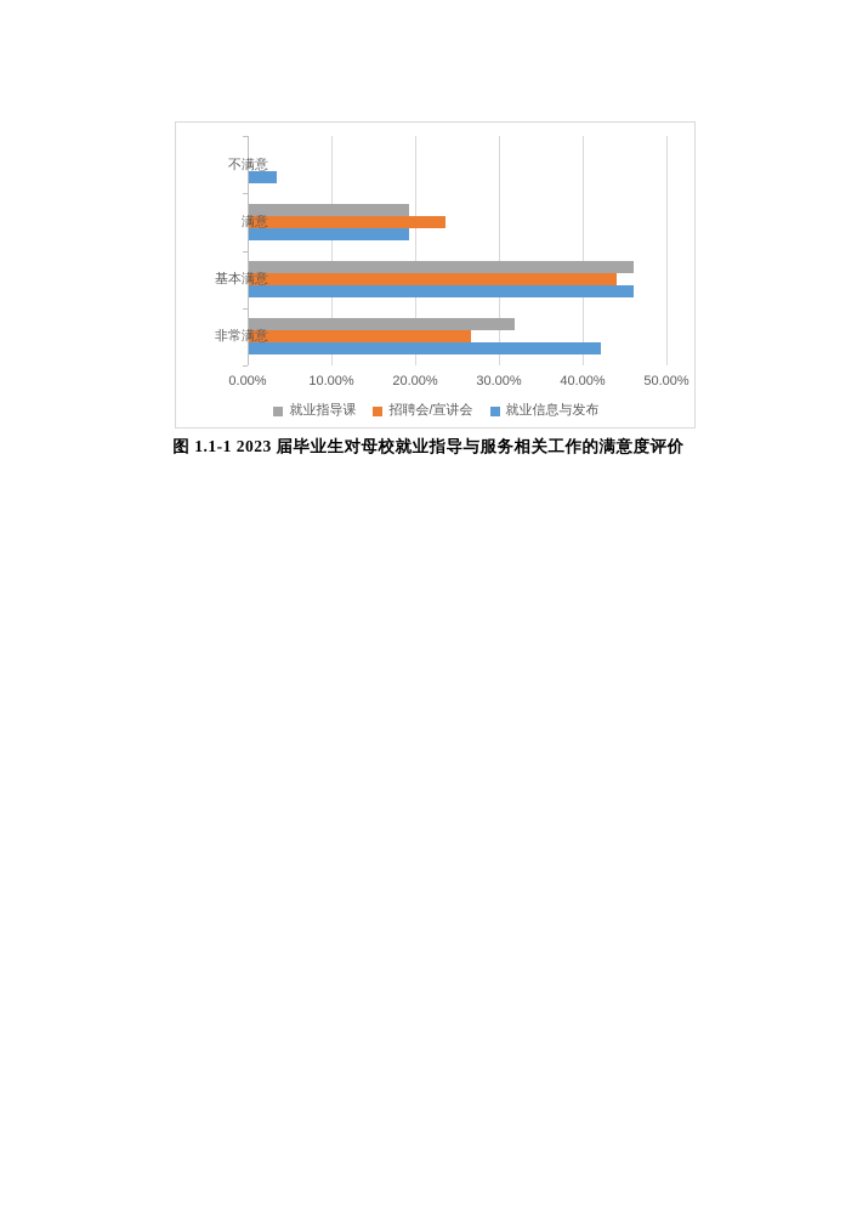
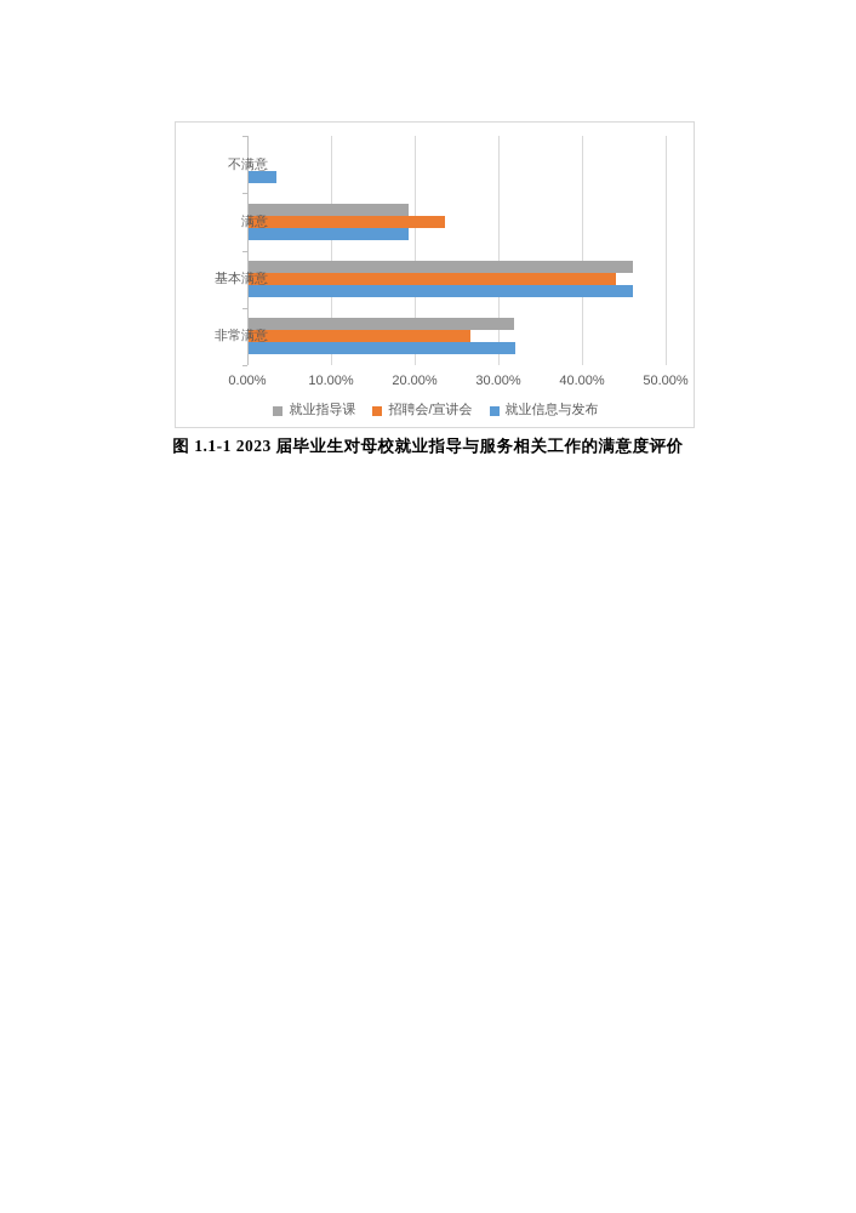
就业信息与发布/非常满意: 42% -> 32%
